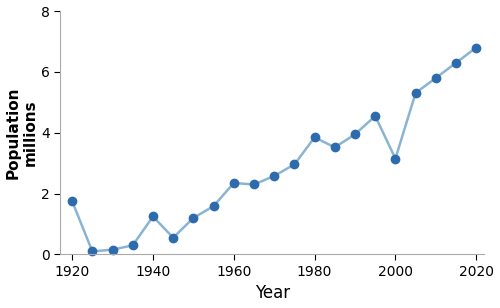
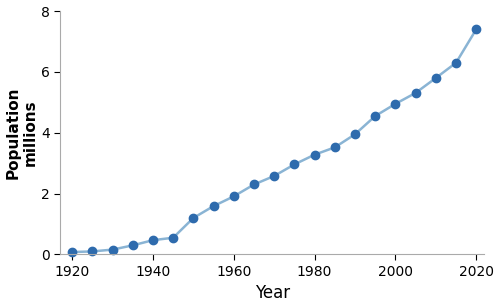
1920: 1.75 -> 0.08
1940: 1.25 -> 0.47
1960: 2.35 -> 1.91
1980: 3.85 -> 3.28
2000: 3.15 -> 4.95
2020: 6.80 -> 7.40
